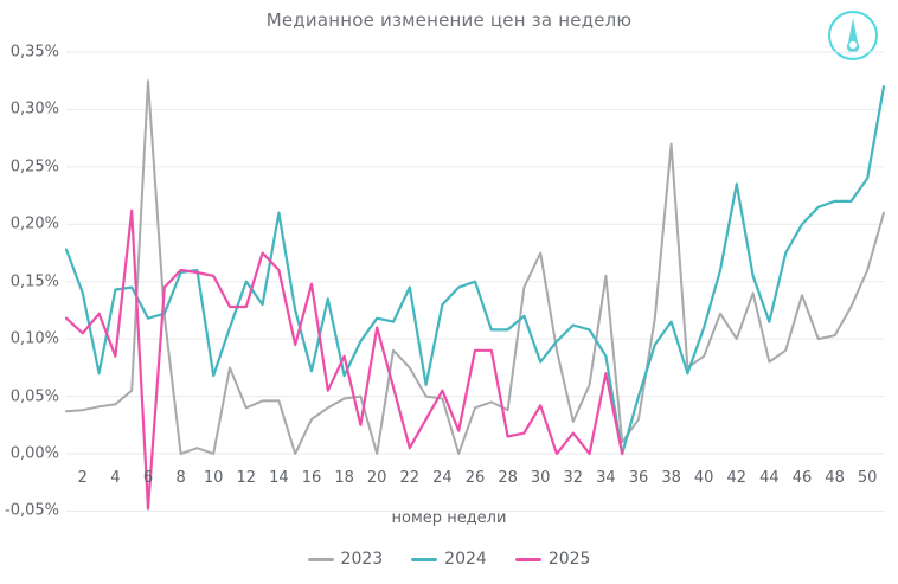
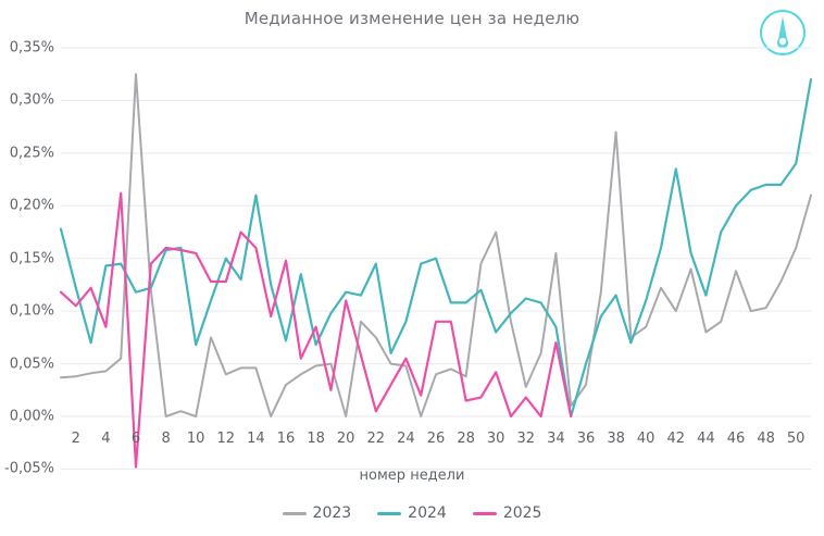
2024/2: 0,14% -> 0,12%
2024/24: 0,13% -> 0,09%
